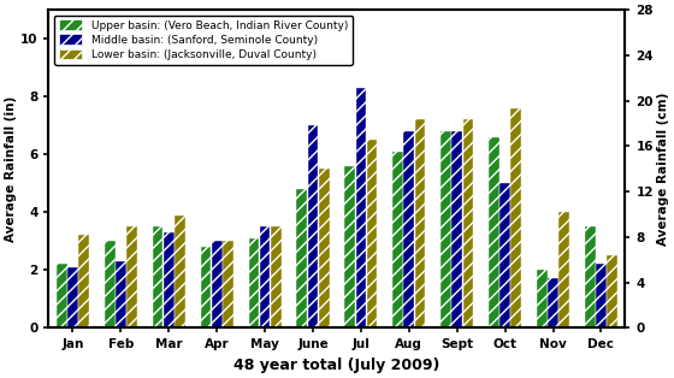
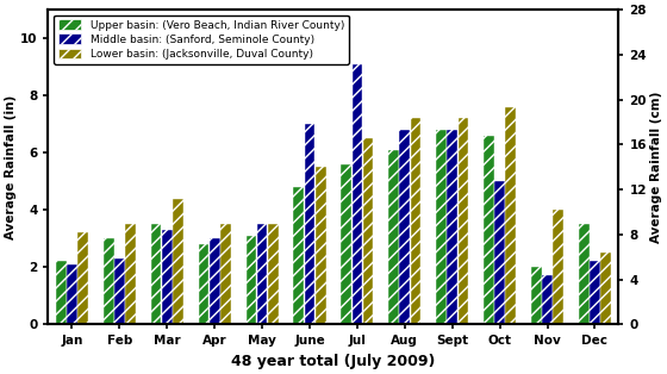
Lower basin: (Jacksonville, Duval County)/Mar: 3.9 -> 4.4
Lower basin: (Jacksonville, Duval County)/Apr: 3.0 -> 3.5
Middle basin: (Sanford, Seminole County)/Jul: 8.3 -> 9.1
